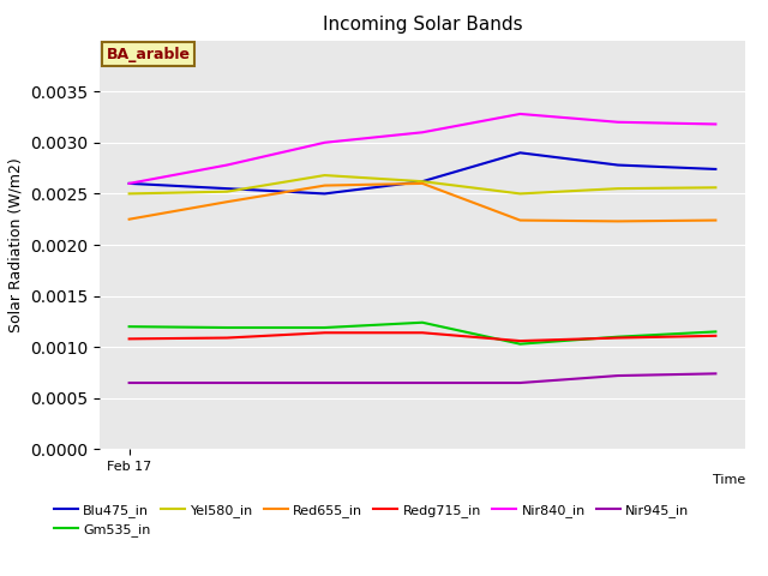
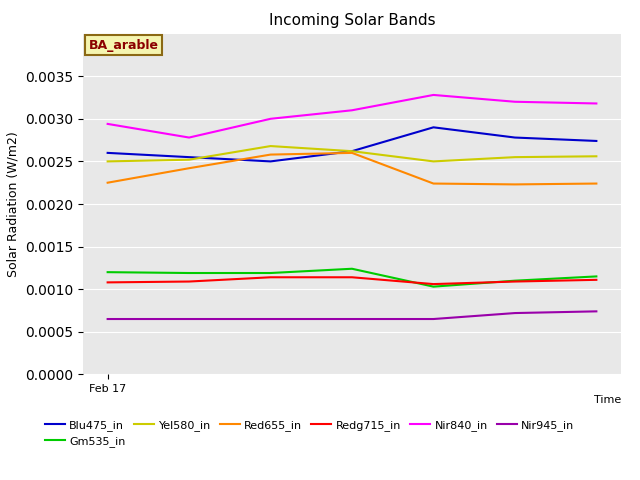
Nir840_in/Feb 17: 0.00260 -> 0.00294
